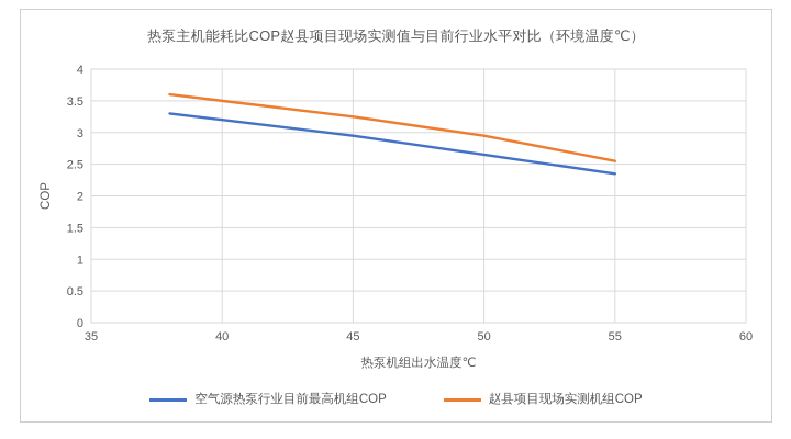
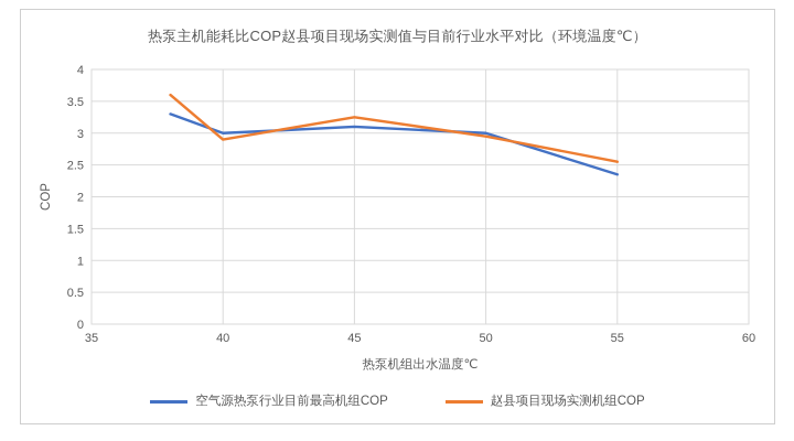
空气源热泵行业目前最高机组COP/40: 3.2 -> 3.0
赵县项目现场实测机组COP/40: 3.5 -> 2.9
空气源热泵行业目前最高机组COP/45: 3.0 -> 3.1
空气源热泵行业目前最高机组COP/50: 2.6 -> 3.0
